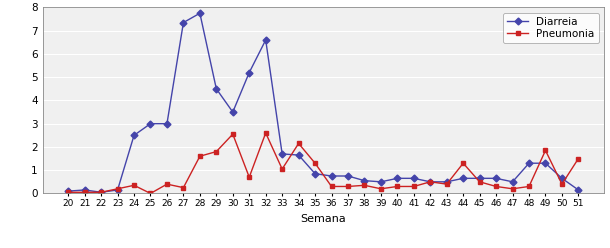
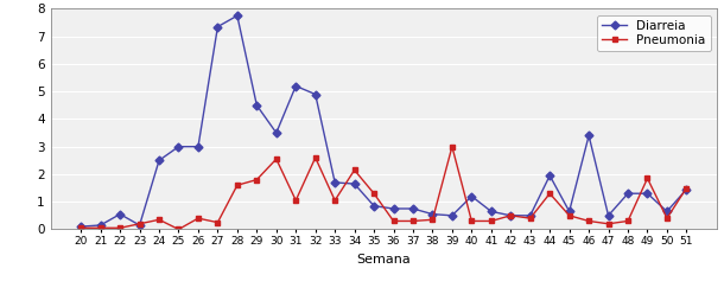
Diarreia/22: 0.05 -> 0.55
Pneumonia/31: 0.70 -> 1.05
Diarreia/32: 6.60 -> 4.90
Pneumonia/39: 0.20 -> 3.00
Diarreia/40: 0.65 -> 1.20
Diarreia/44: 0.65 -> 1.95
Diarreia/46: 0.65 -> 3.40
Diarreia/51: 0.15 -> 1.45
